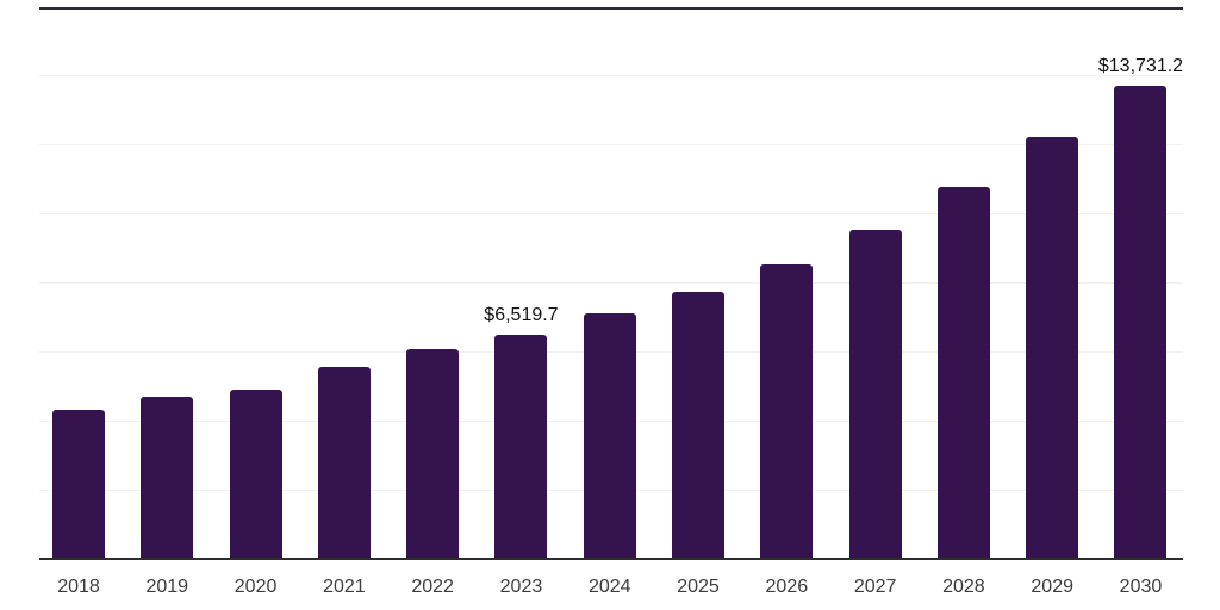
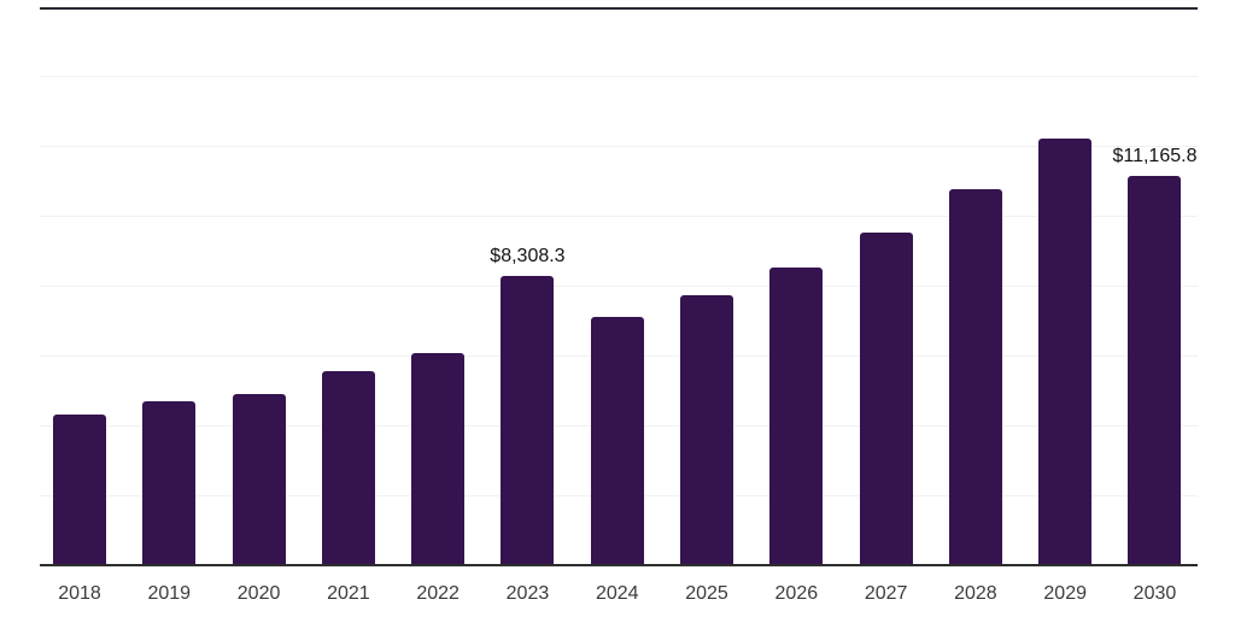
2023: $6,519.7 -> $8,308.3
2030: $13,731.2 -> $11,165.8
